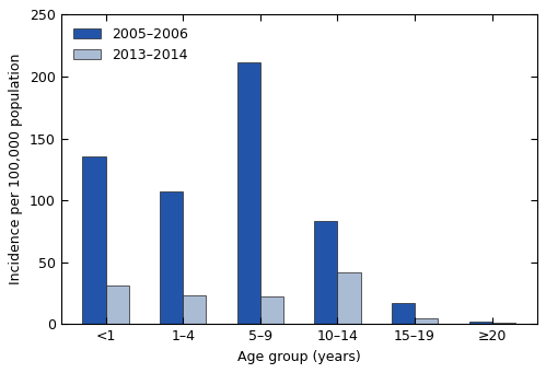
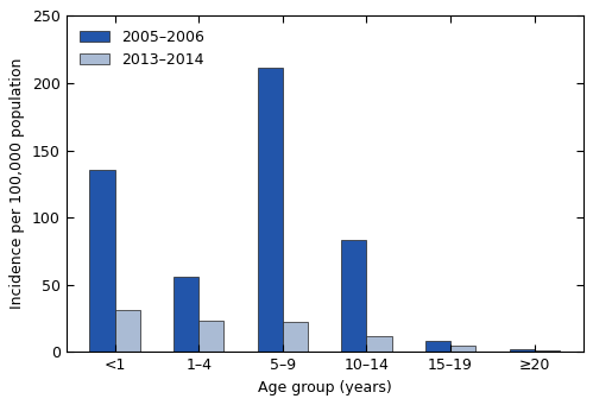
2005–2006/1–4: 107 -> 56
2013–2014/10–14: 42 -> 12
2005–2006/15–19: 17 -> 8
